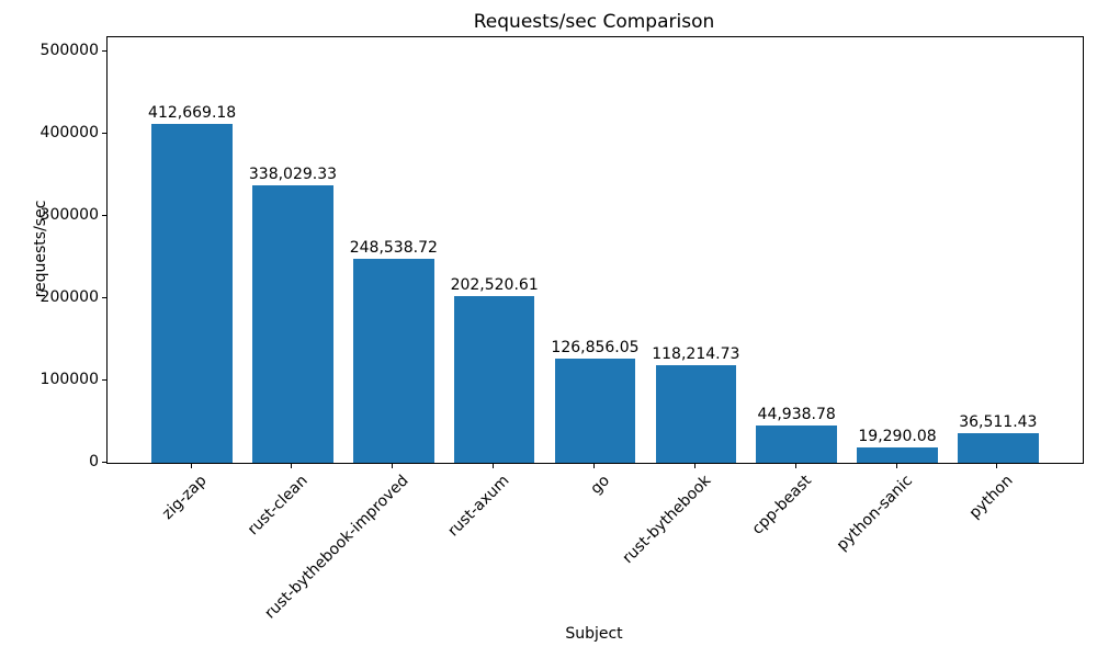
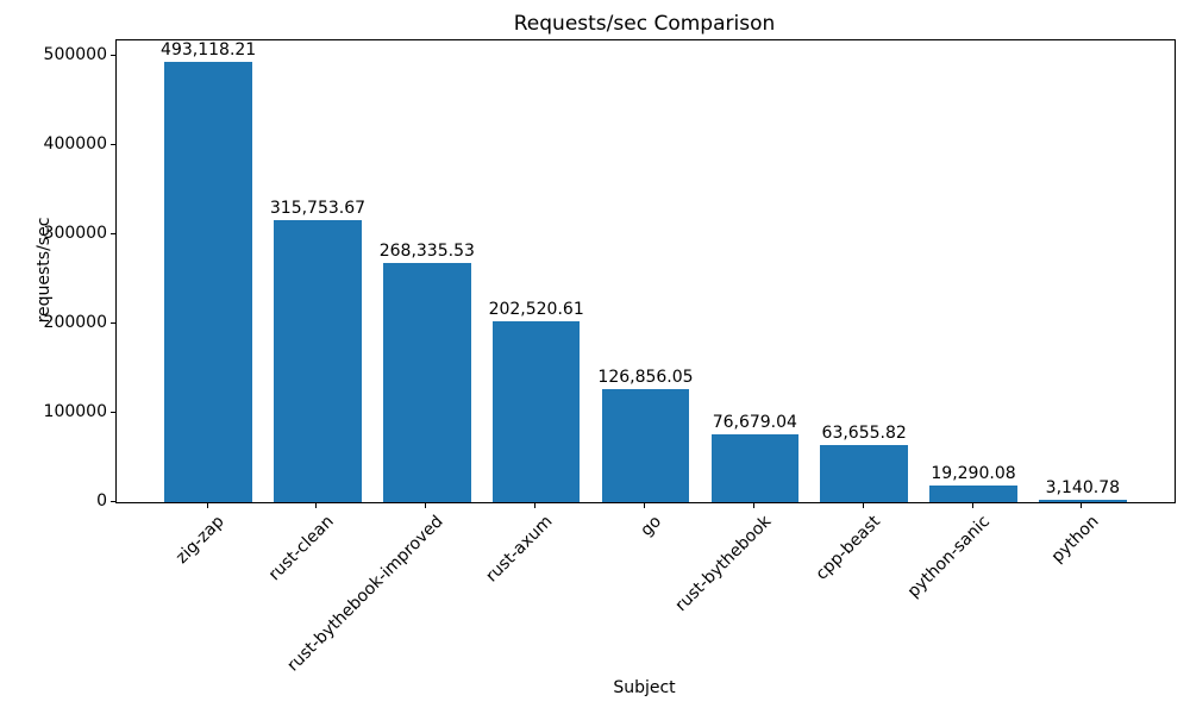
zig-zap: 412,669.18 -> 493,118.21
rust-clean: 338,029.33 -> 315,753.67
rust-bythebook-improved: 248,538.72 -> 268,335.53
rust-bythebook: 118,214.73 -> 76,679.04
cpp-beast: 44,938.78 -> 63,655.82
python: 36,511.43 -> 3,140.78
